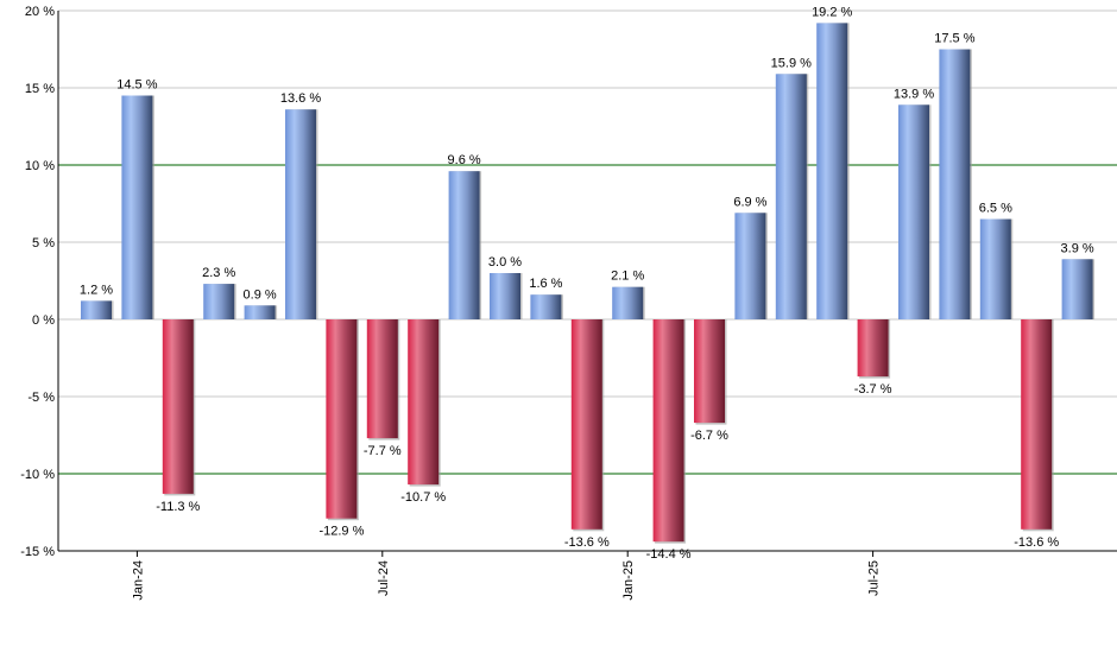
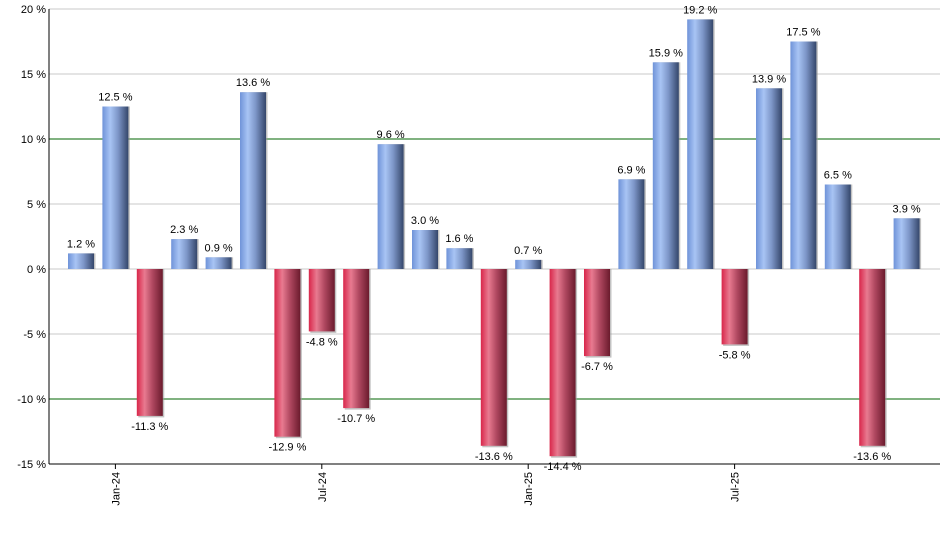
Jan-24: 14.5 -> 12.5
Jul-24: -7.7 -> -4.8
Jan-25: 2.1 -> 0.7
Jul-25: -3.7 -> -5.8
